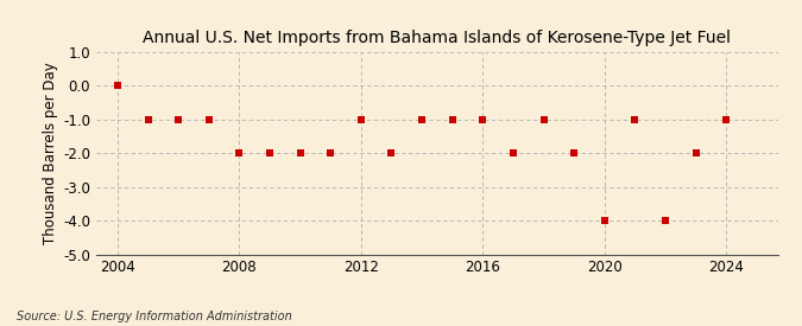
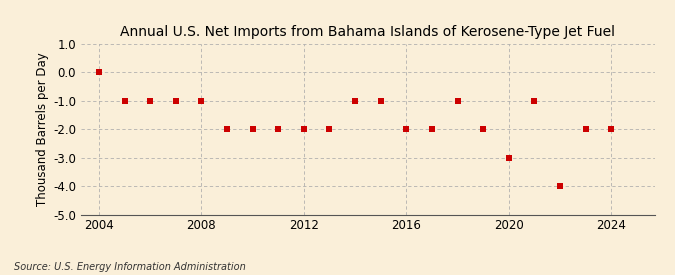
2008: -2 -> -1
2012: -1 -> -2
2016: -1 -> -2
2020: -4 -> -3
2024: -1 -> -2
